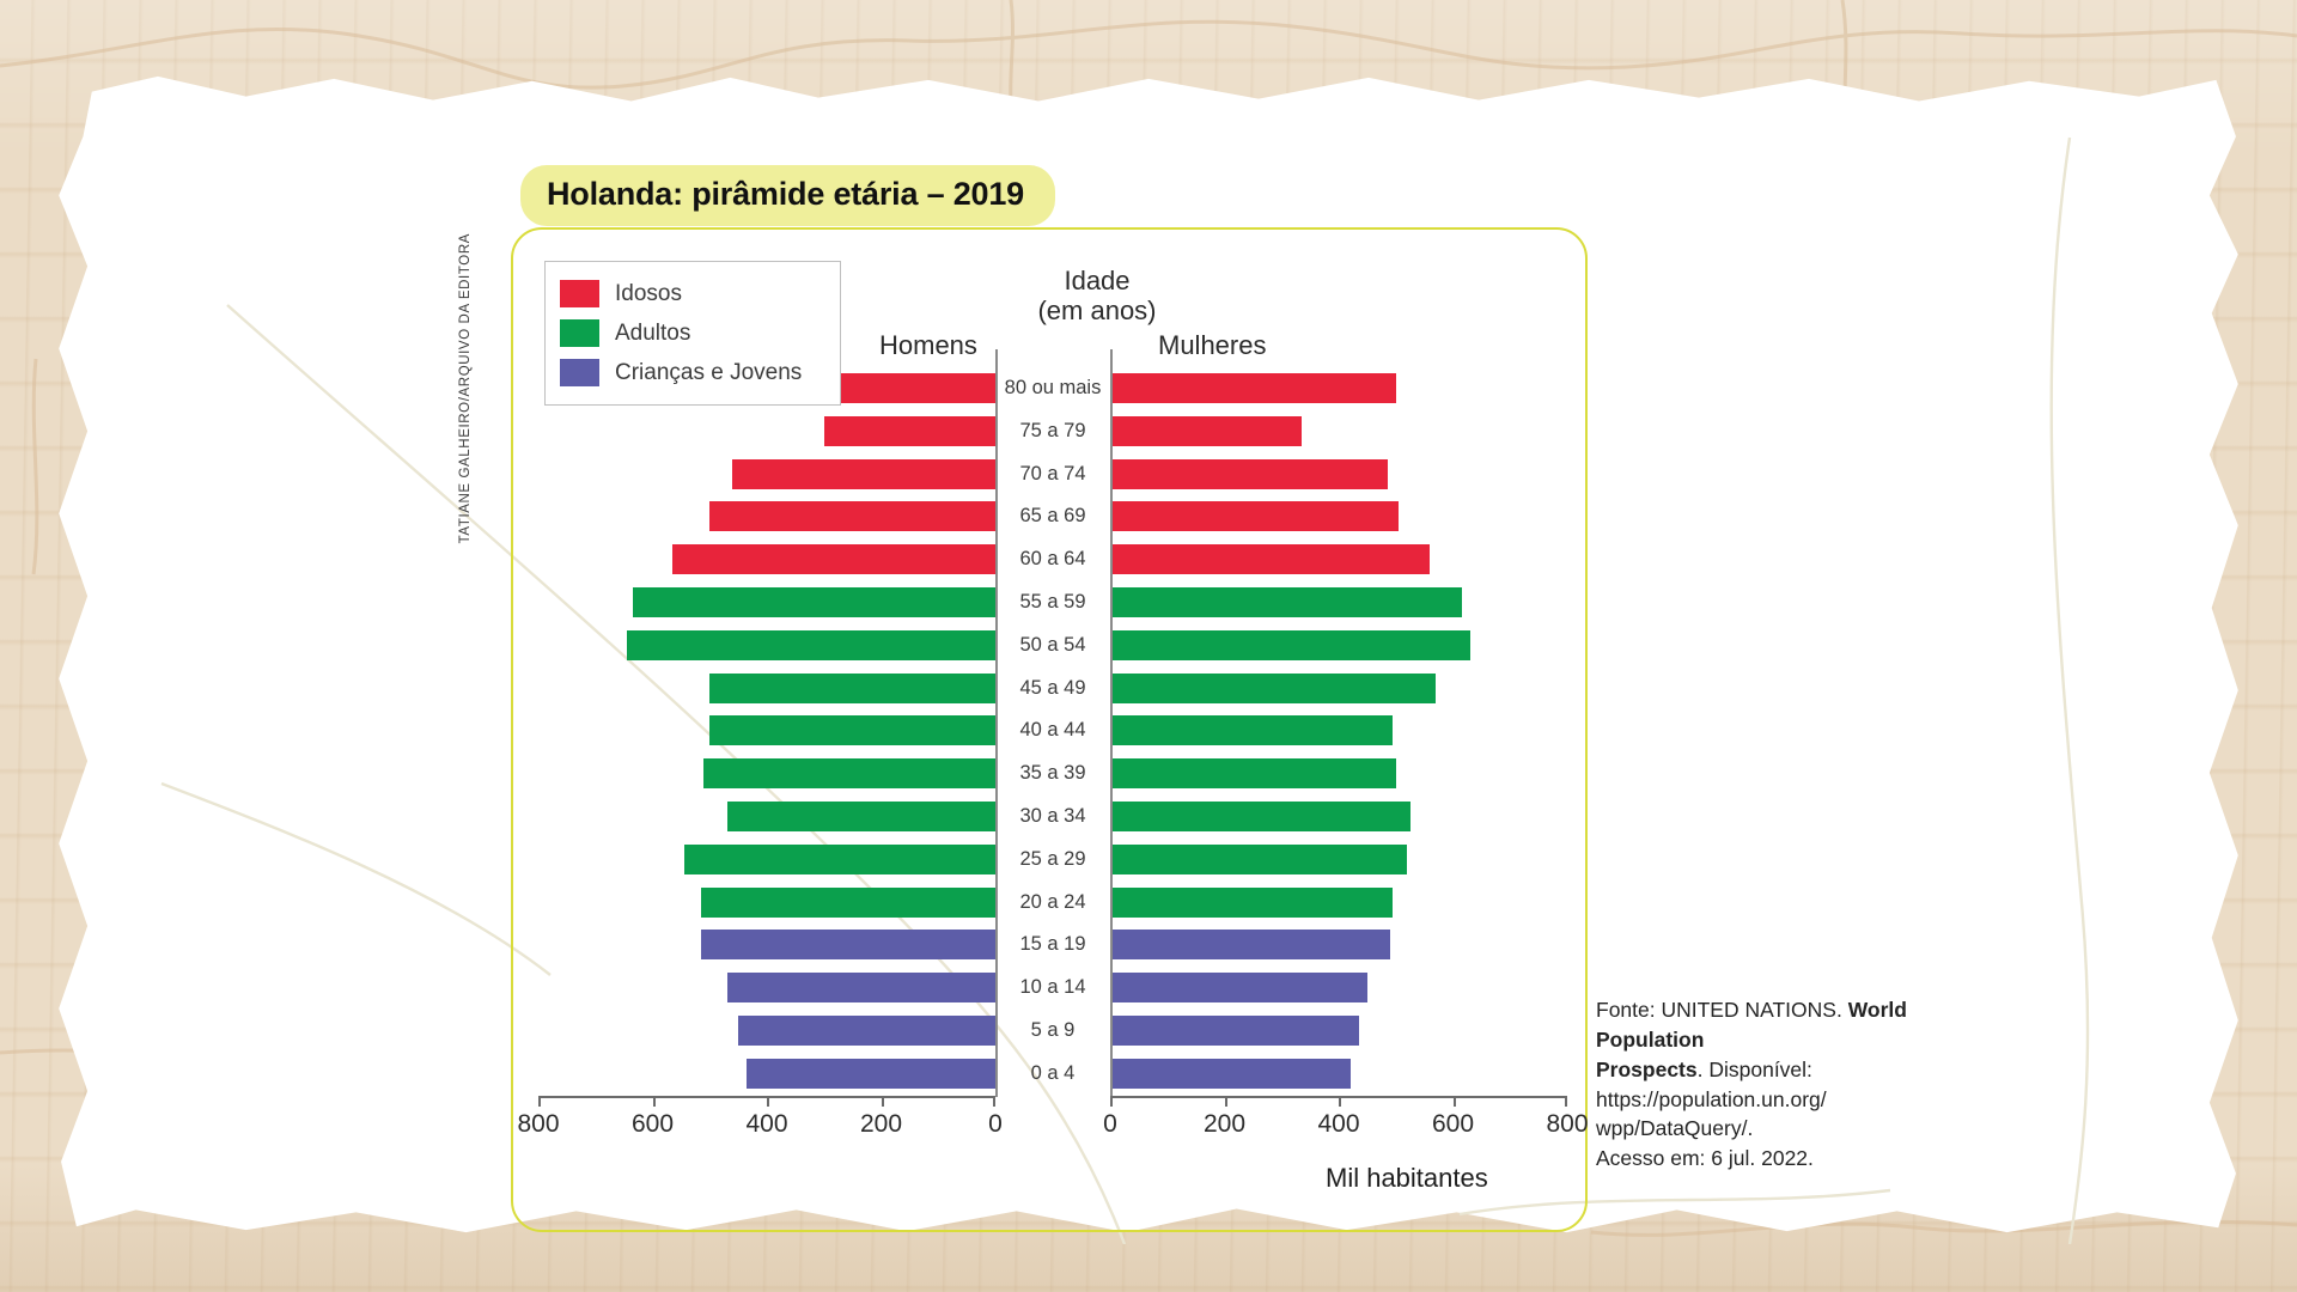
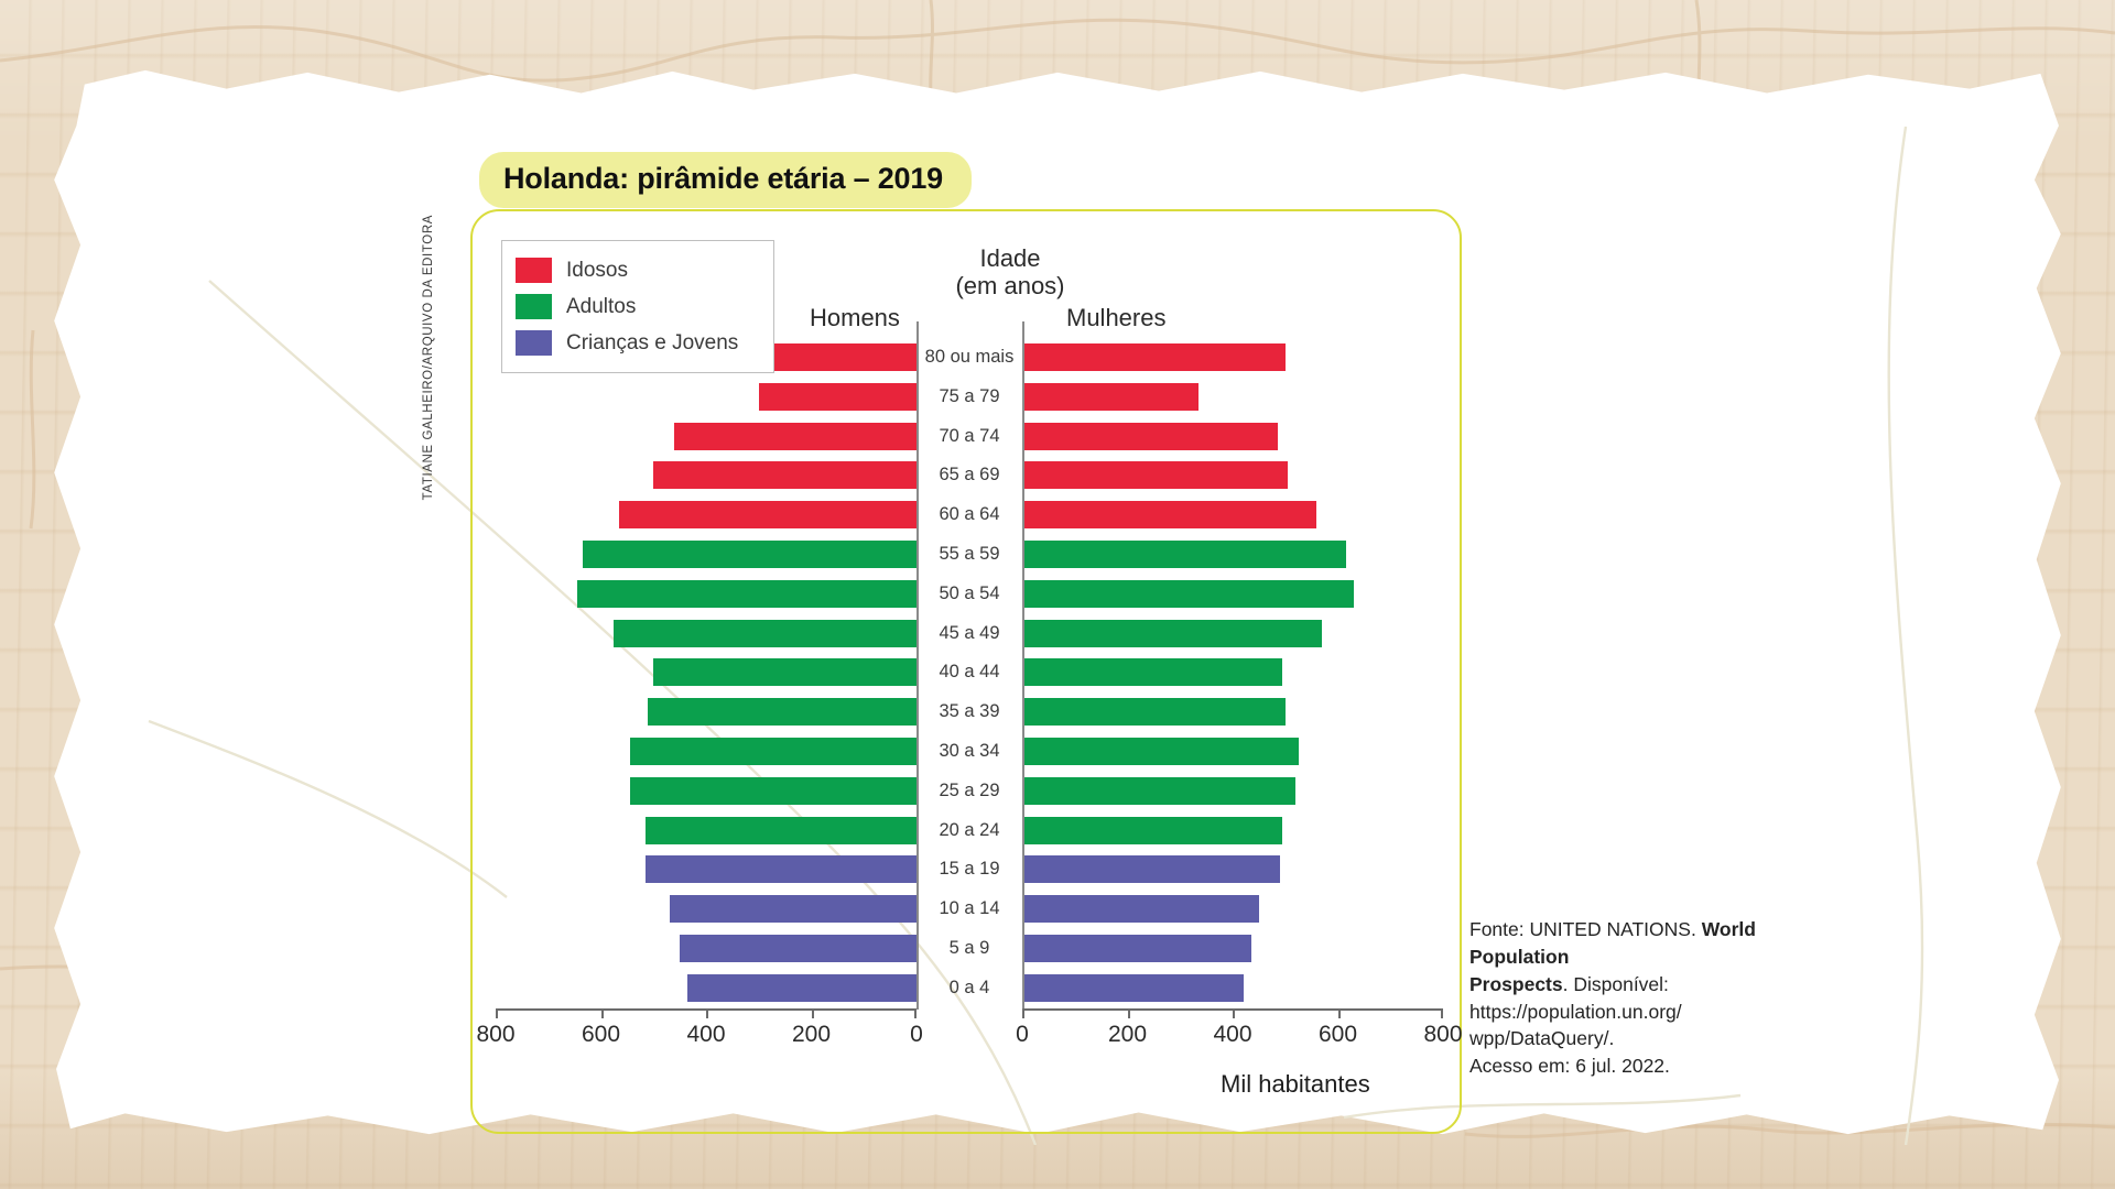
Homens/45 a 49: 500 -> 580
Homens/30 a 34: 470 -> 540
